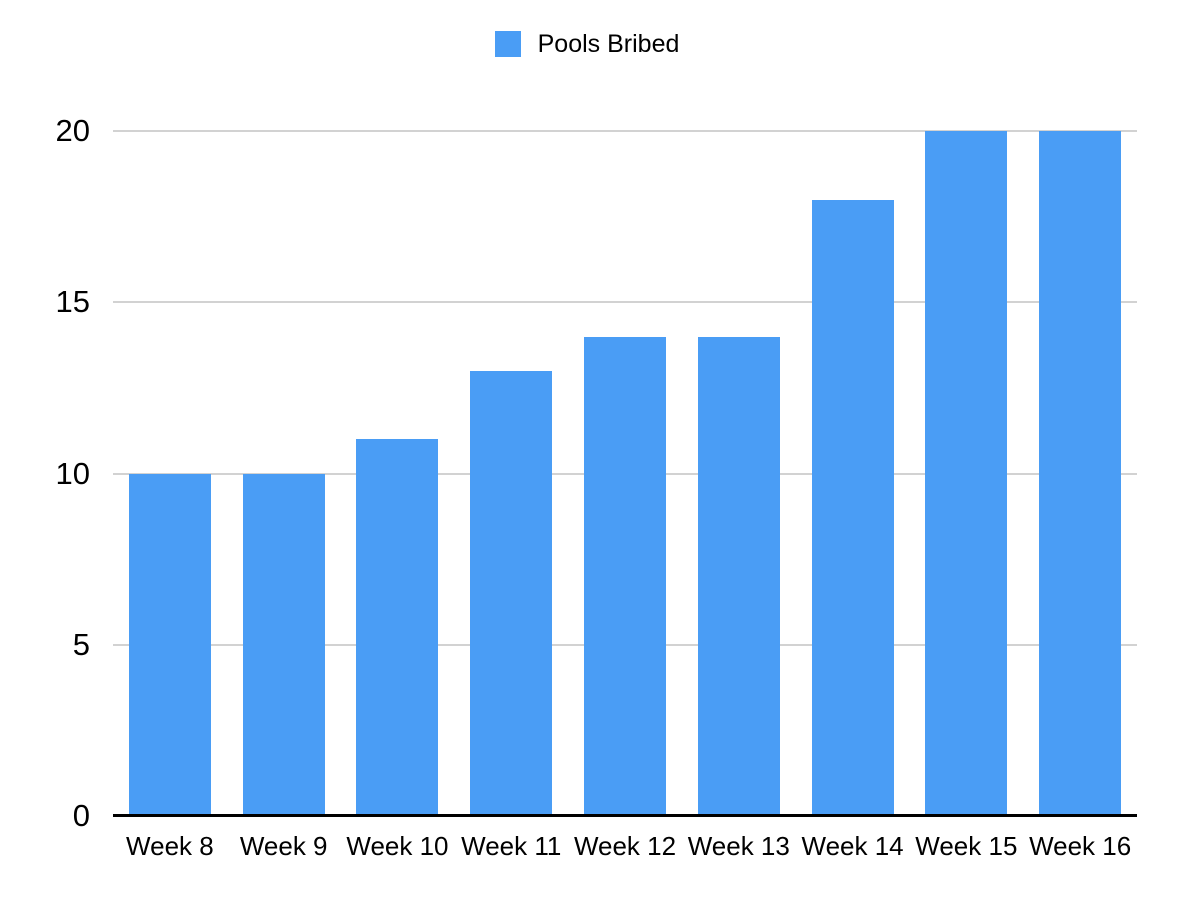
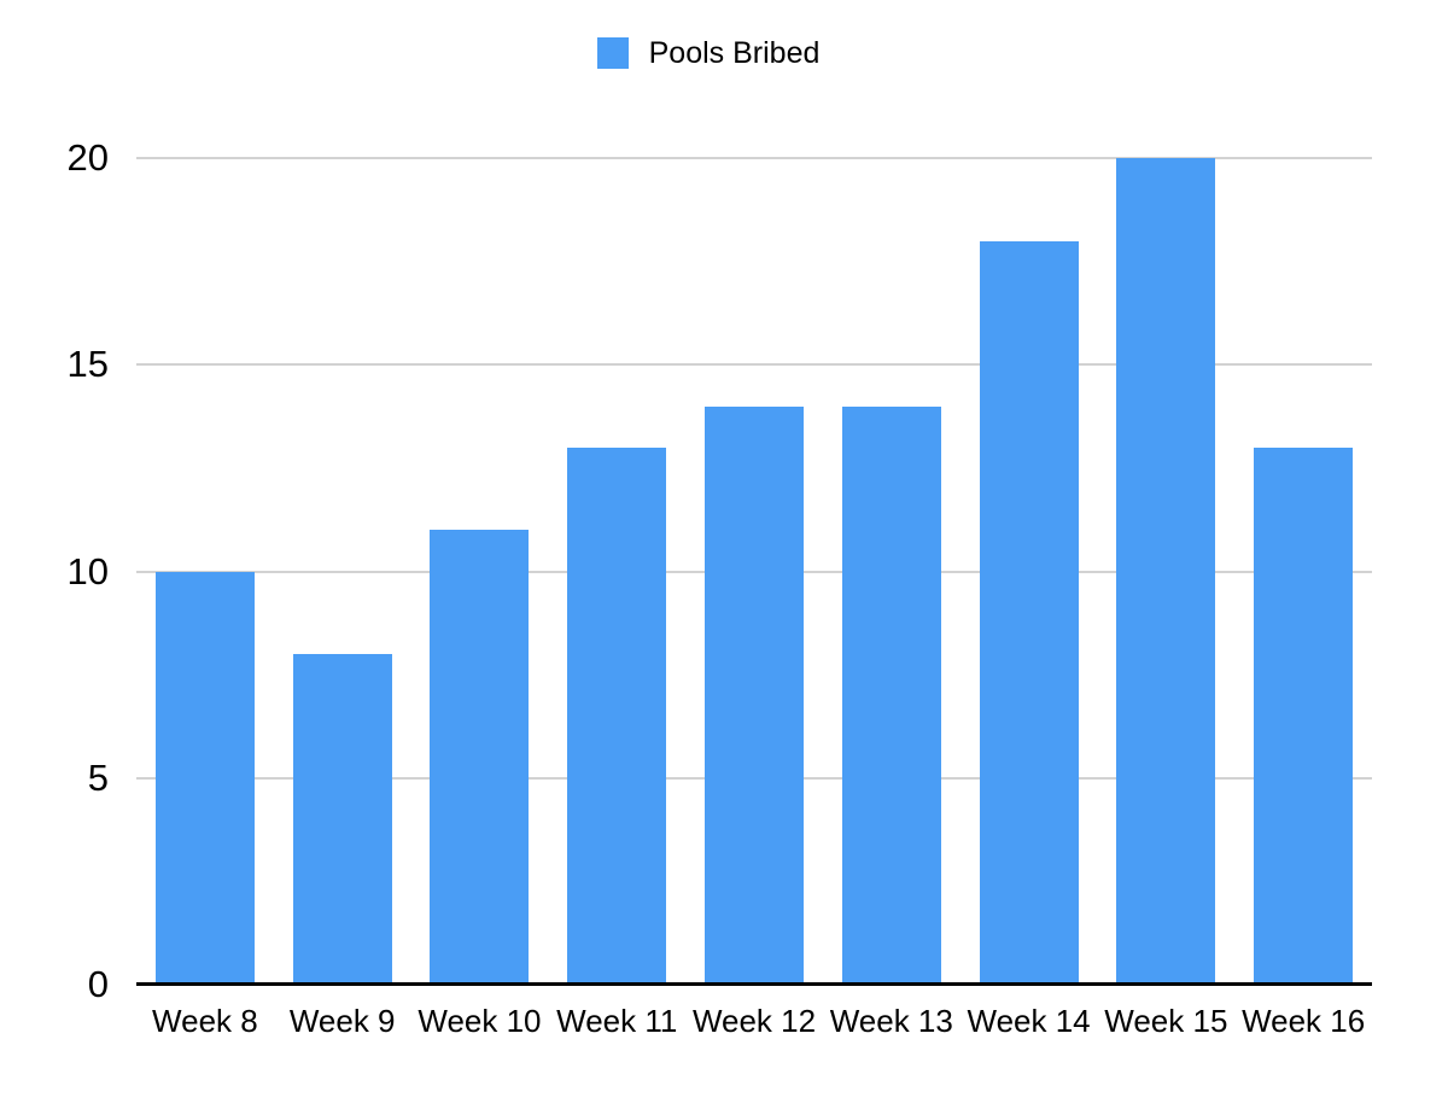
Week 9: 10 -> 8
Week 16: 20 -> 13
